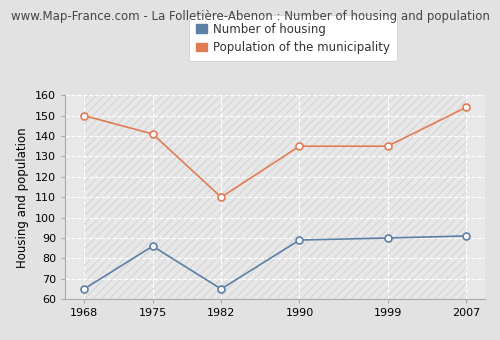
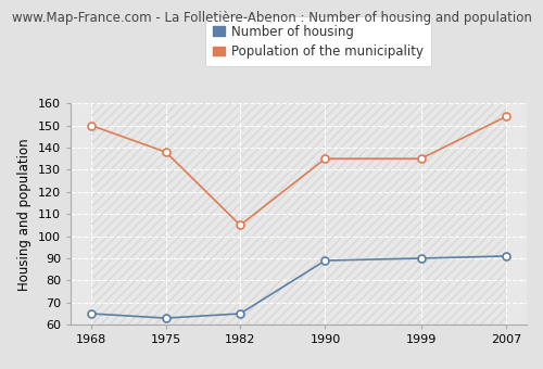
Number of housing/1975: 86 -> 63
Population of the municipality/1975: 141 -> 138
Population of the municipality/1982: 110 -> 105
